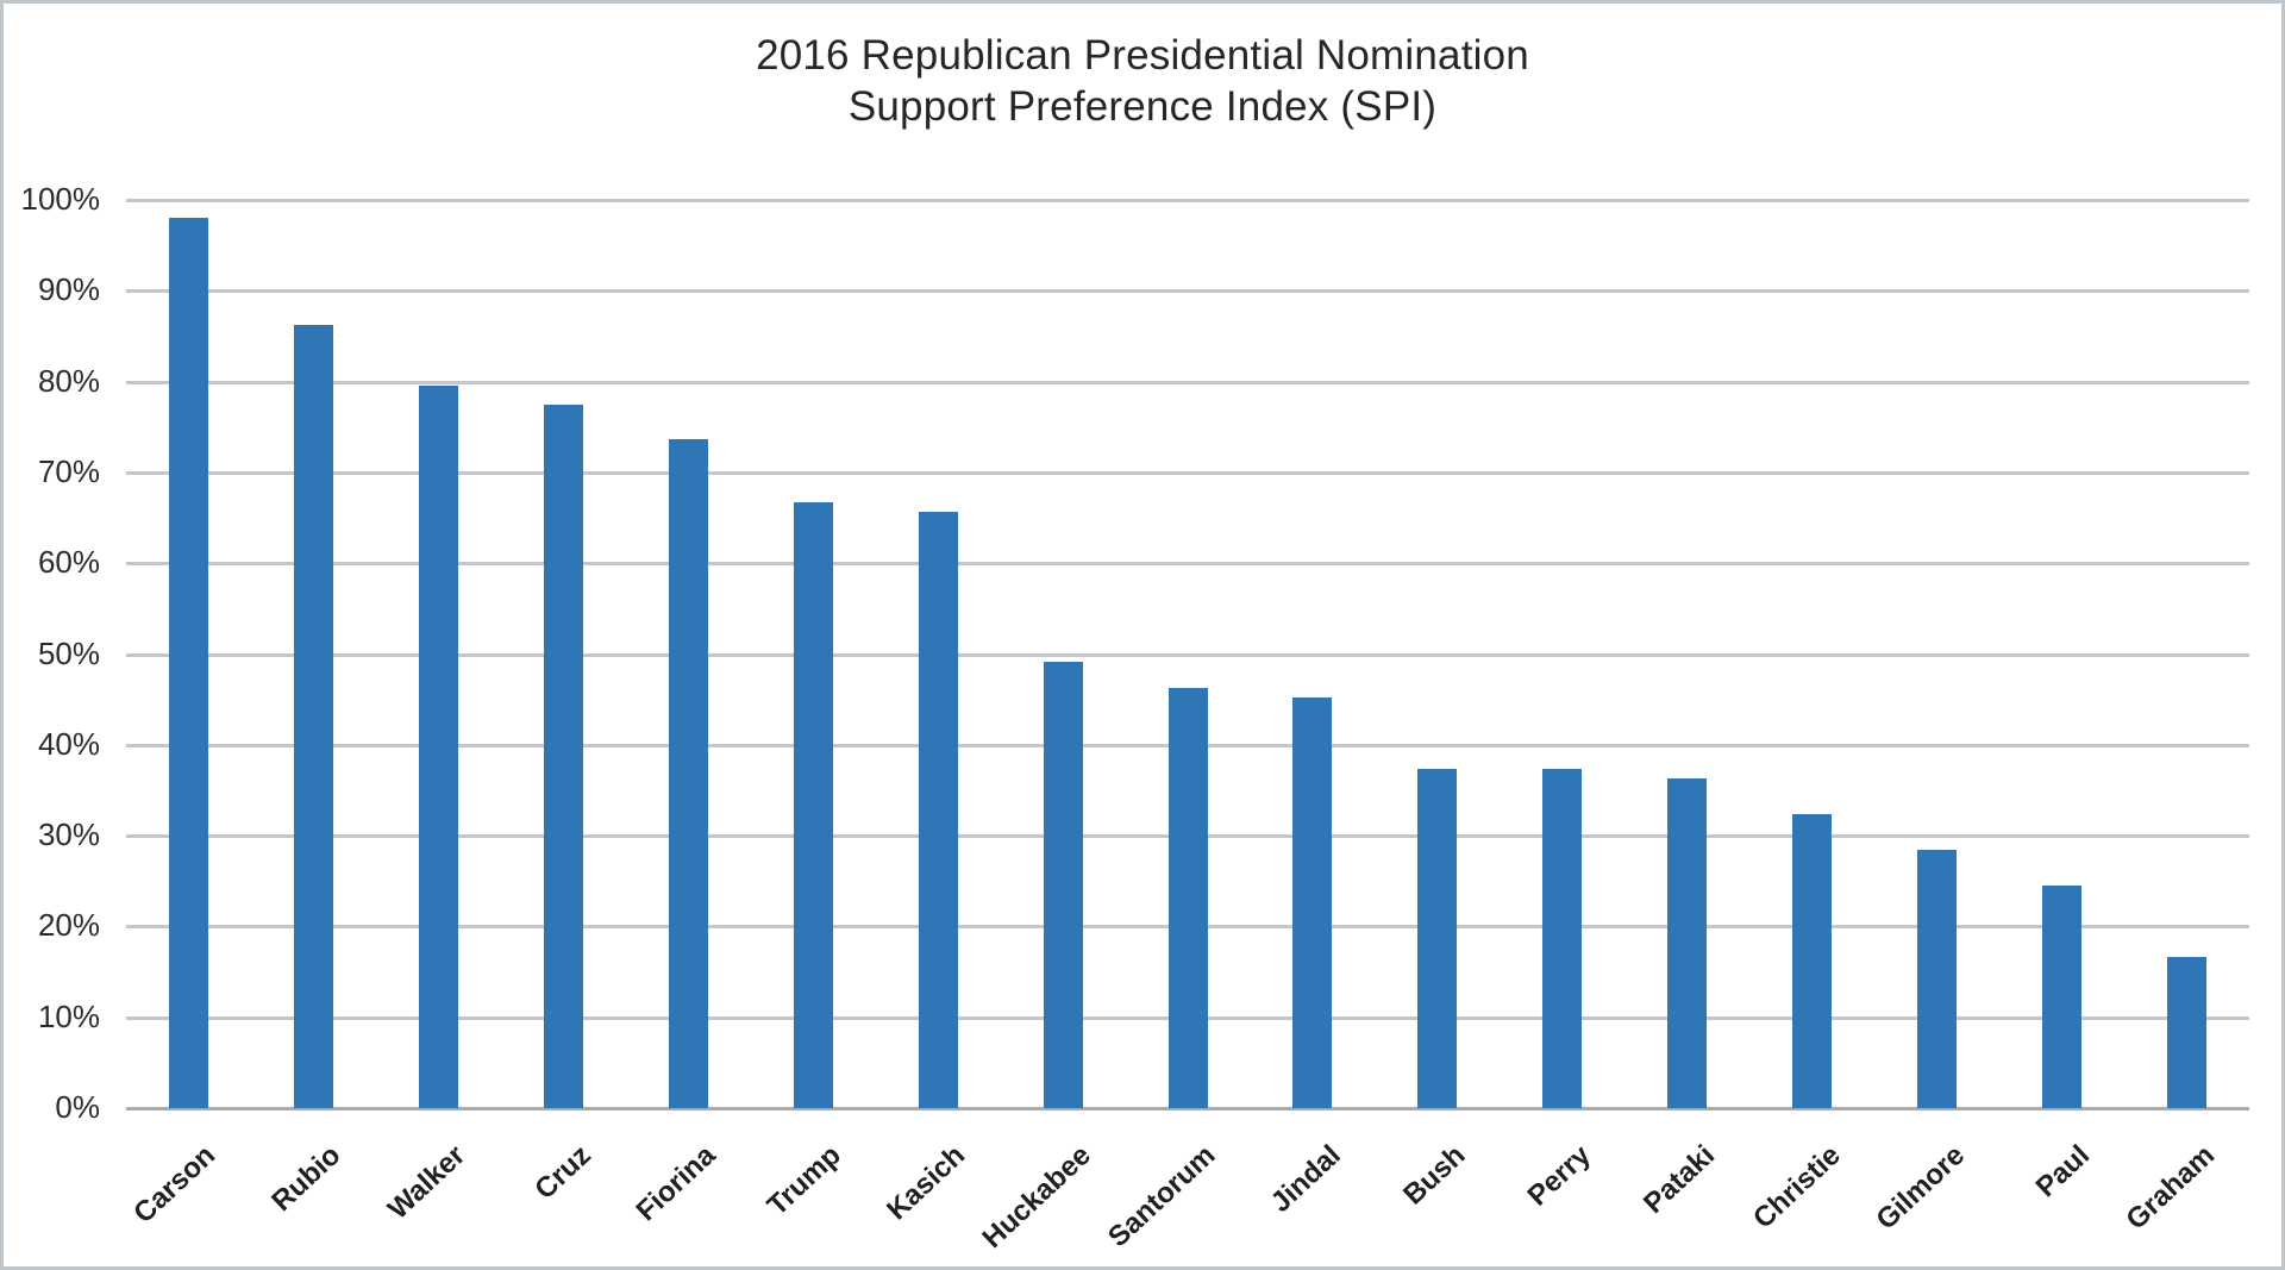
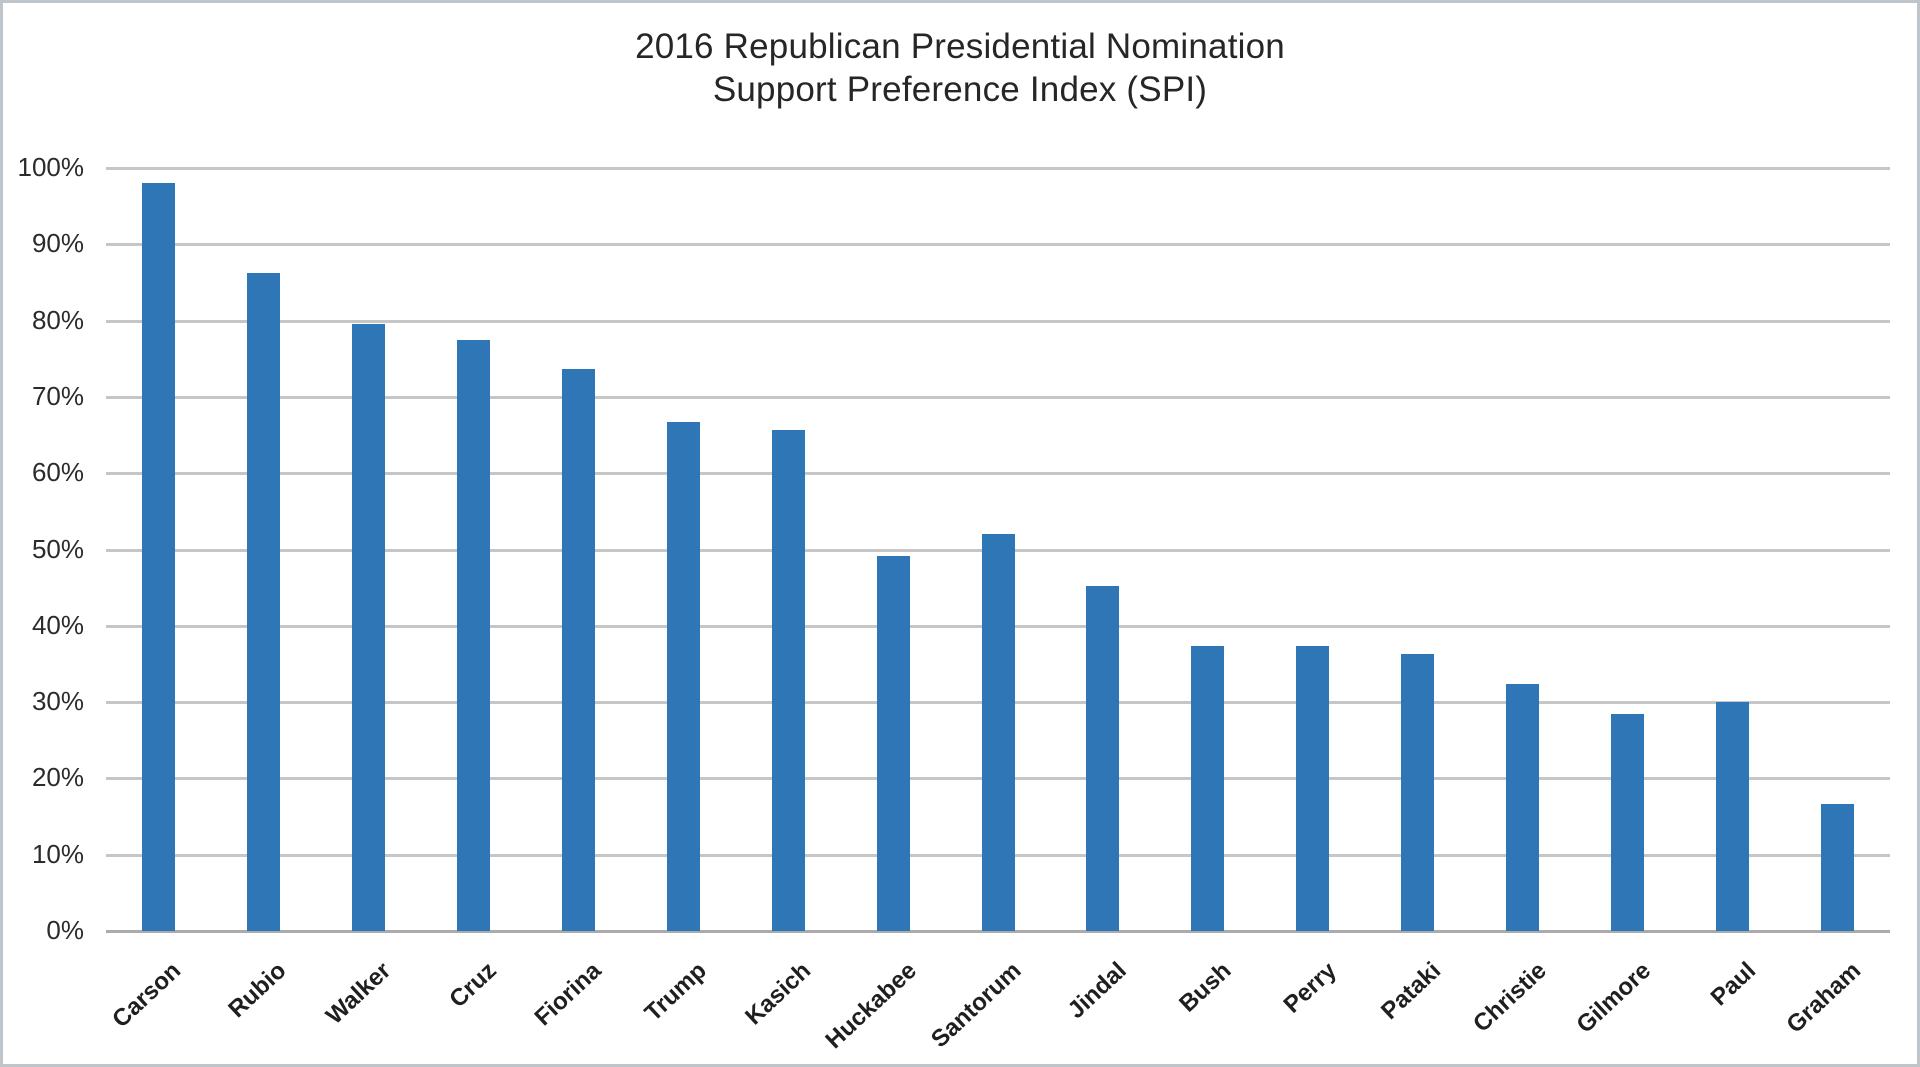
Santorum: 46% -> 52%
Paul: 24% -> 30%
